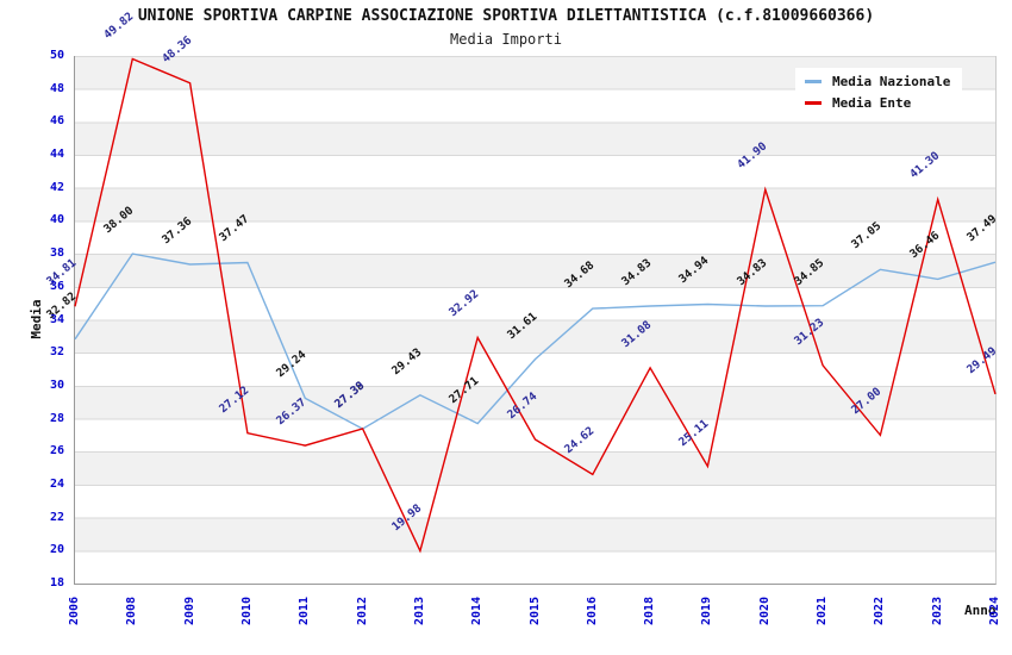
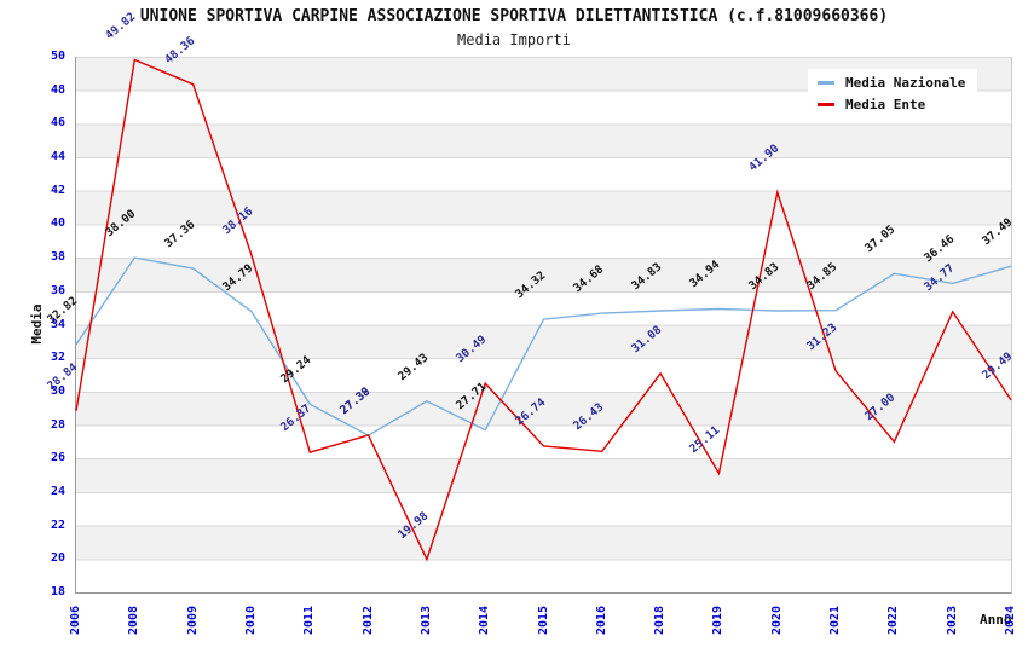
Media Ente/2006: 34.81 -> 28.84
Media Nazionale/2010: 37.47 -> 34.79
Media Ente/2010: 27.12 -> 38.16
Media Ente/2014: 32.92 -> 30.49
Media Nazionale/2015: 31.61 -> 34.32
Media Ente/2016: 24.62 -> 26.43
Media Ente/2023: 41.30 -> 34.77
